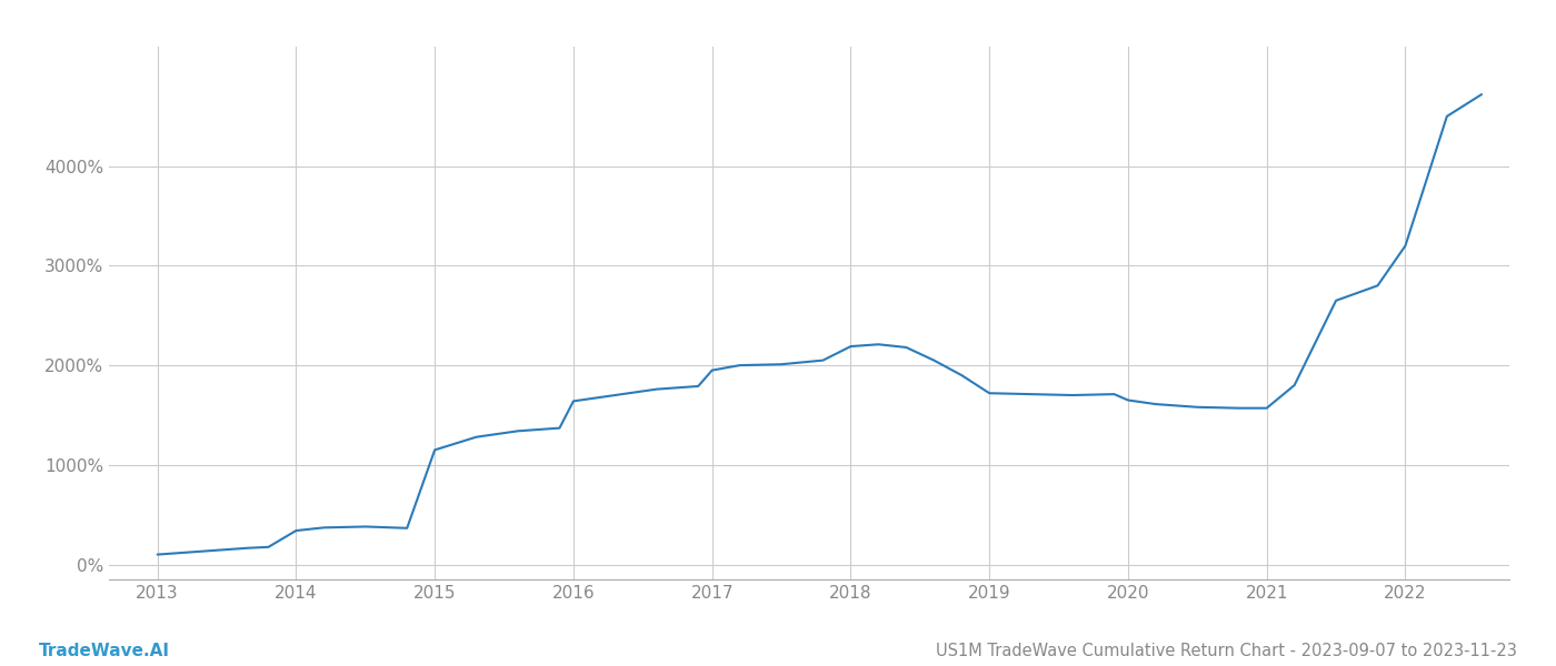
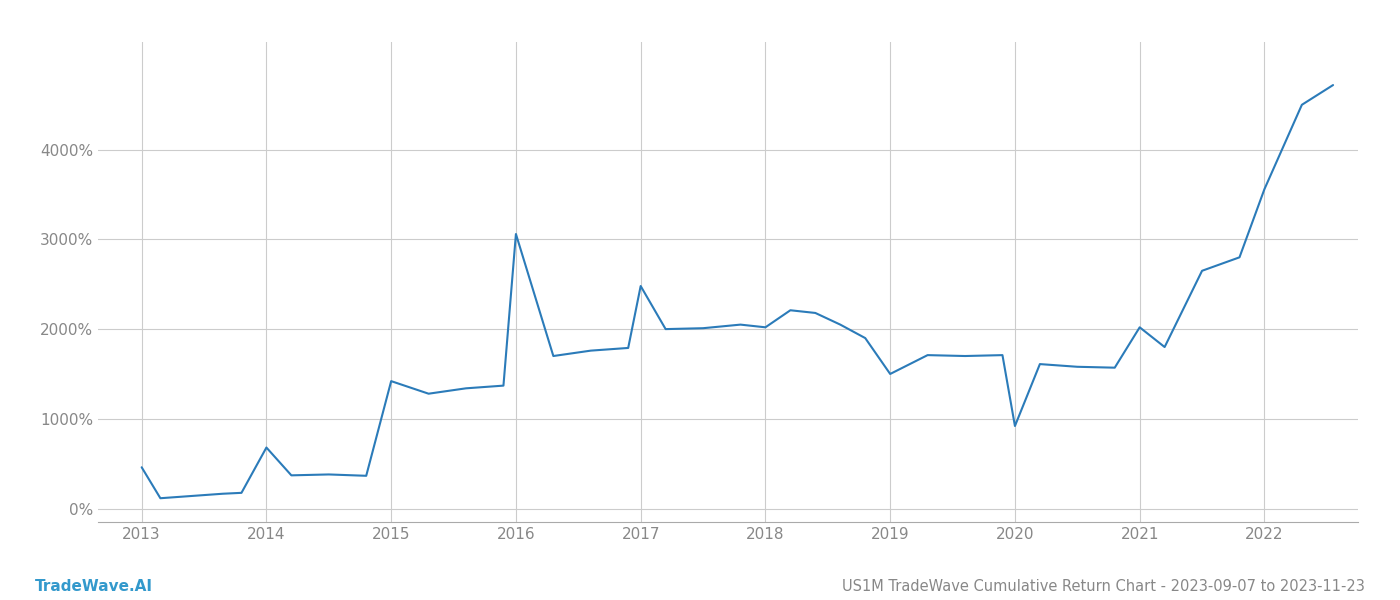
2013: 100% -> 460%
2014: 340% -> 680%
2015: 1150% -> 1420%
2016: 1640% -> 3060%
2017: 1950% -> 2480%
2018: 2190% -> 2020%
2019: 1720% -> 1500%
2020: 1650% -> 920%
2021: 1570% -> 2020%
2022: 3200% -> 3560%
